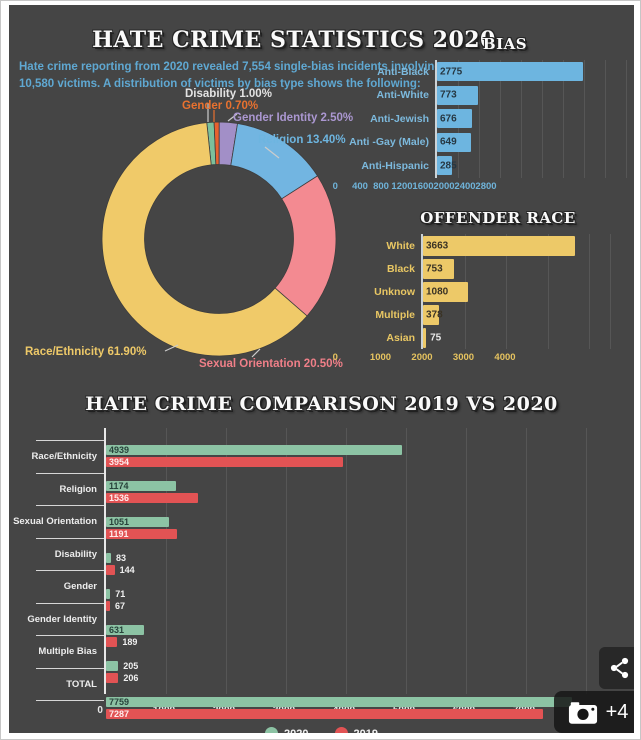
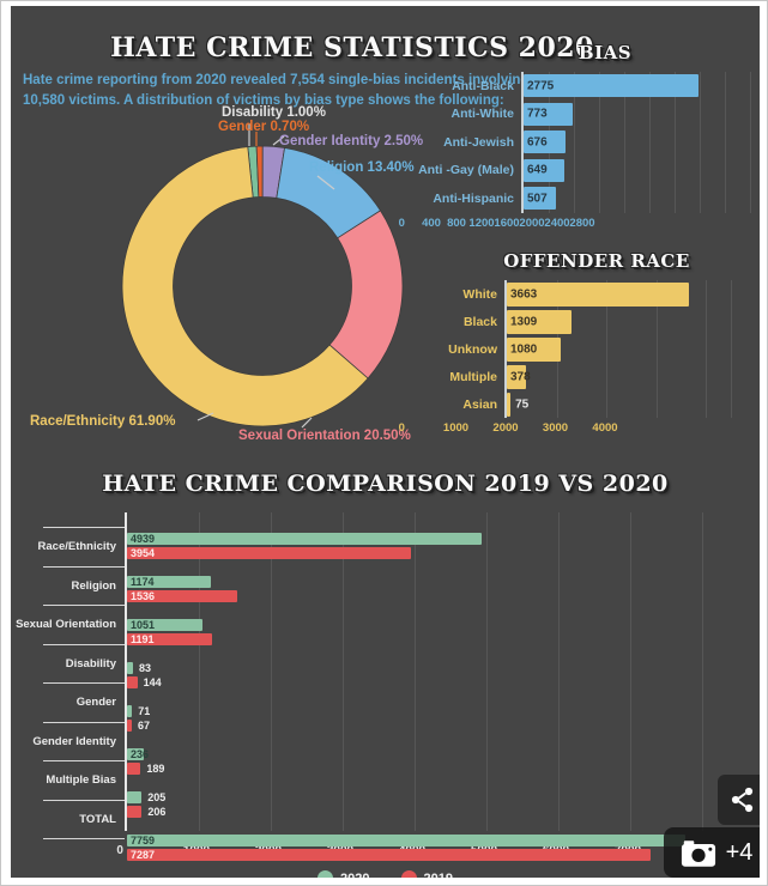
BIAS/Anti-Hispanic: 285 -> 507
OFFENDER RACE/Black: 753 -> 1309
HATE CRIME COMPARISON 2019 VS 2020/2020/Gender Identity: 631 -> 236
